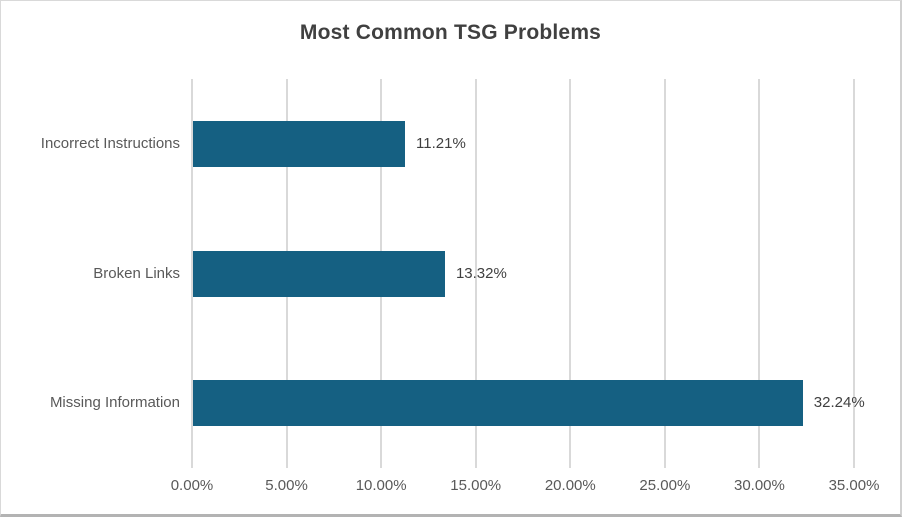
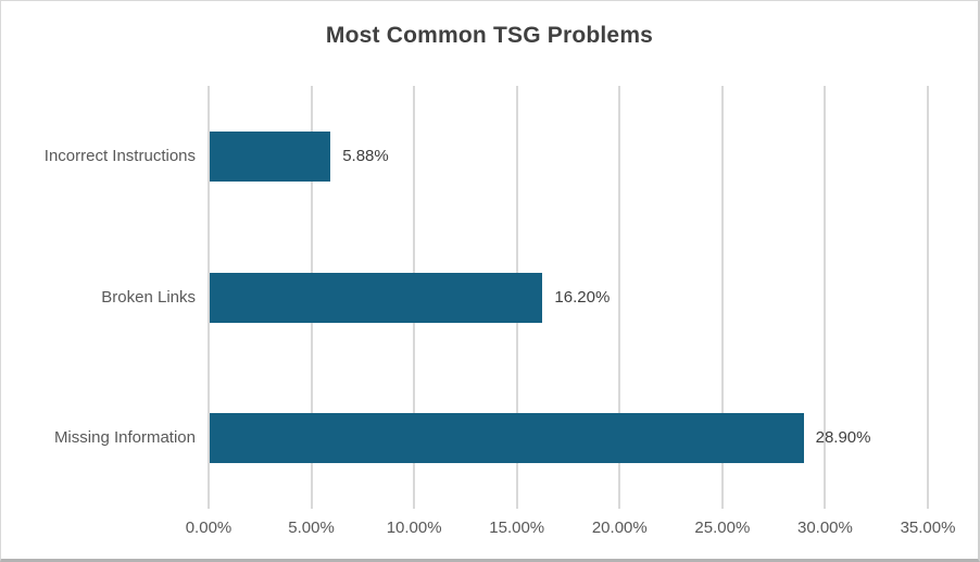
Incorrect Instructions: 11.21% -> 5.88%
Broken Links: 13.32% -> 16.20%
Missing Information: 32.24% -> 28.90%
